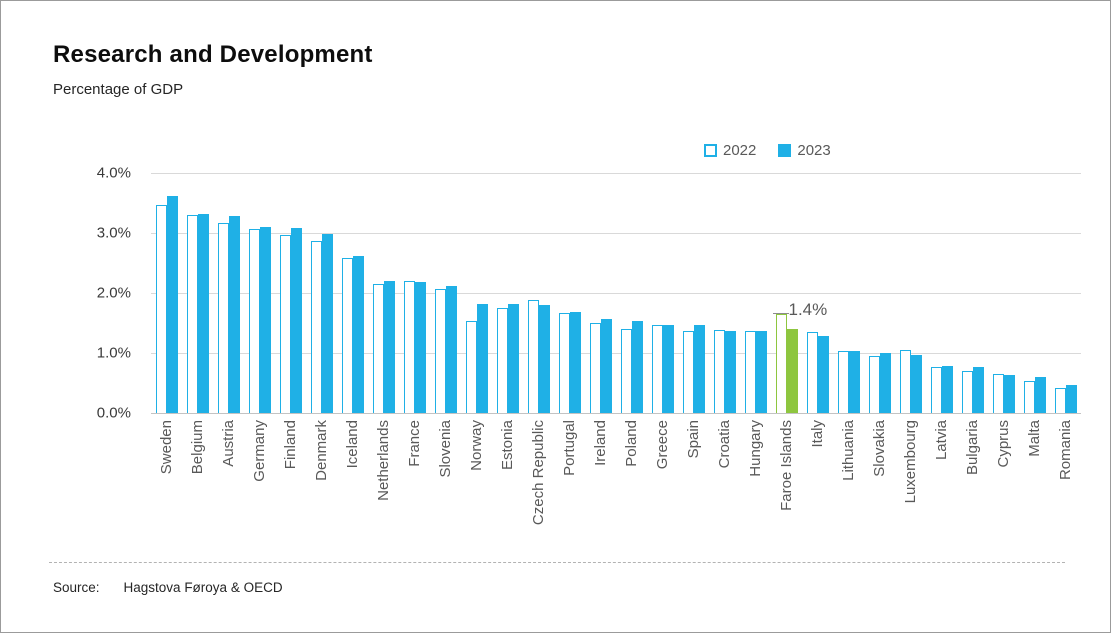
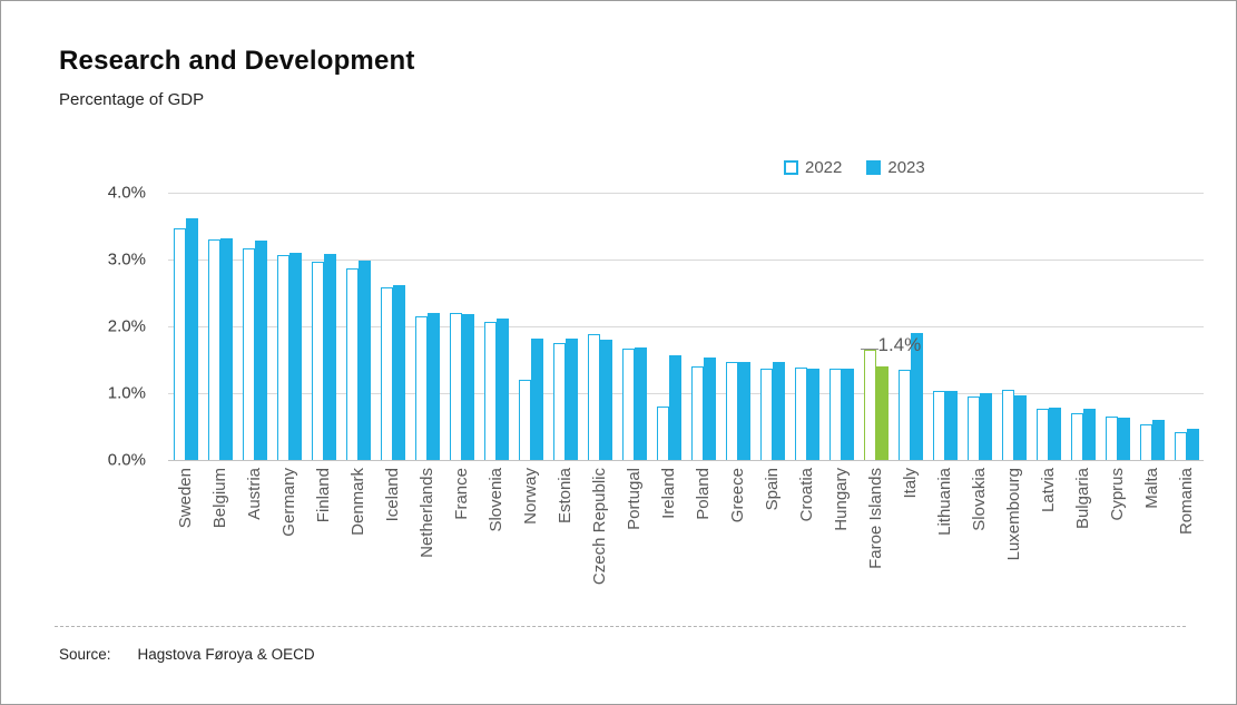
2022/Norway: 1.5% -> 1.2%
2022/Ireland: 1.5% -> 0.8%
2023/Italy: 1.3% -> 1.9%
